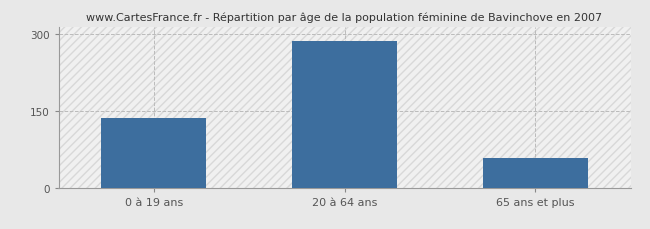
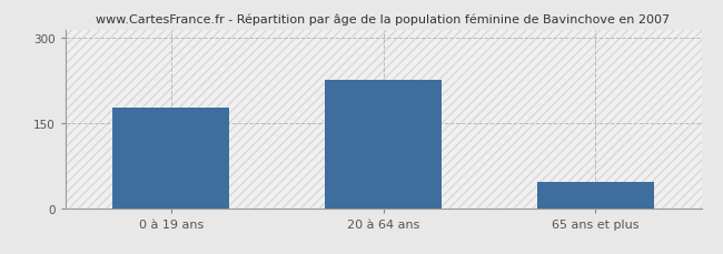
0 à 19 ans: 137 -> 178
20 à 64 ans: 287 -> 226
65 ans et plus: 57 -> 46
